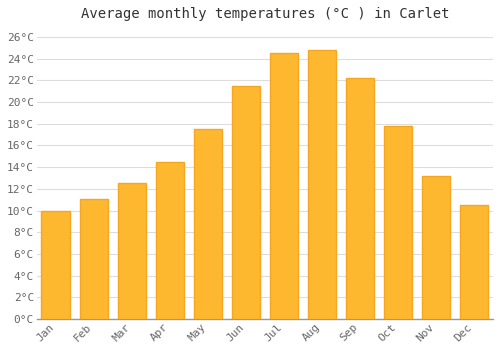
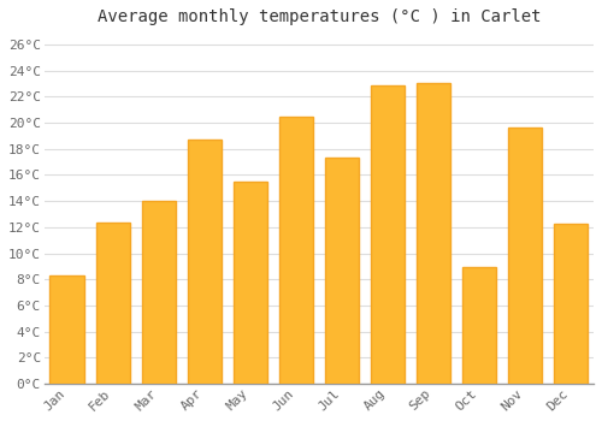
Jan: 10.0°C -> 8.3°C
Feb: 11.1°C -> 12.4°C
Mar: 12.5°C -> 14.0°C
Apr: 14.5°C -> 18.7°C
May: 17.5°C -> 15.5°C
Jun: 21.5°C -> 20.5°C
Jul: 24.5°C -> 17.3°C
Aug: 24.8°C -> 22.9°C
Sep: 22.2°C -> 23.1°C
Oct: 17.8°C -> 8.9°C
Nov: 13.2°C -> 19.6°C
Dec: 10.5°C -> 12.3°C
